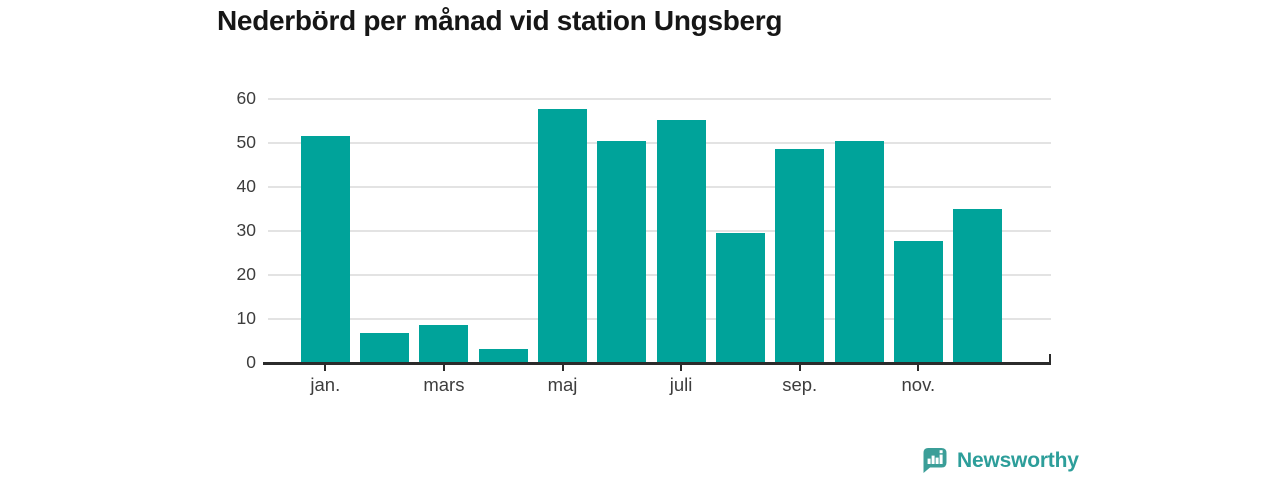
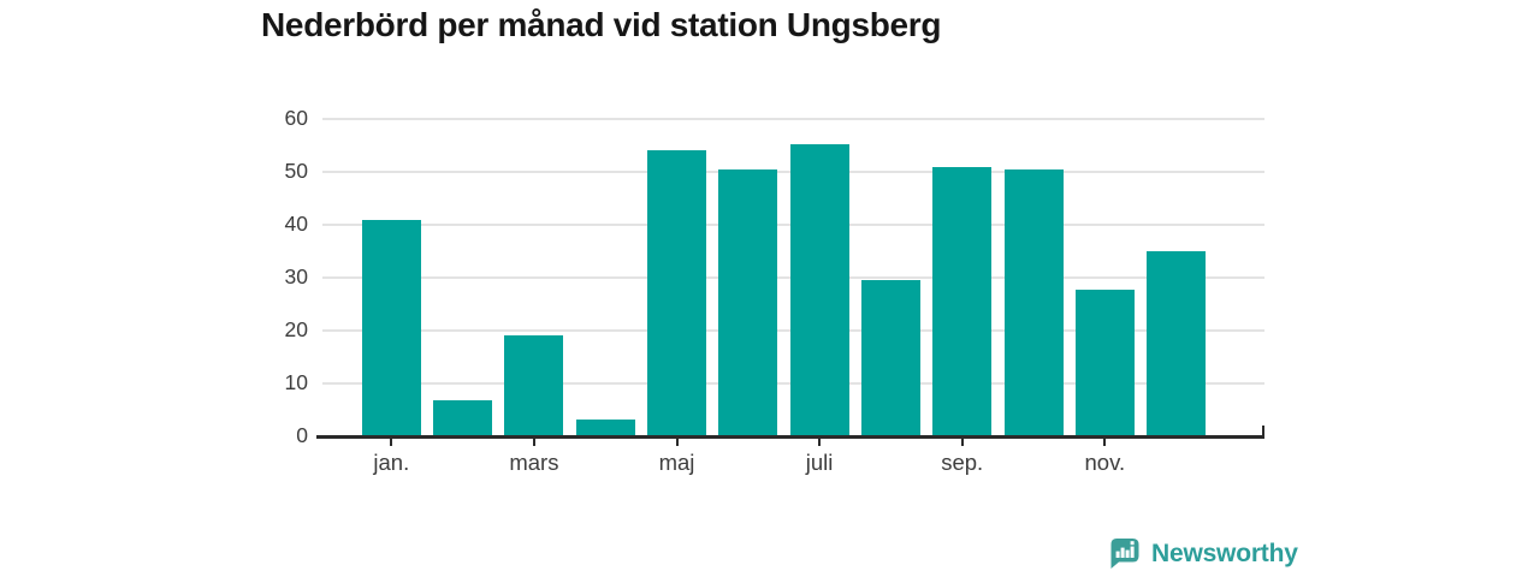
jan.: 52 -> 41
mars: 9 -> 19
maj: 58 -> 54
sep.: 49 -> 51
